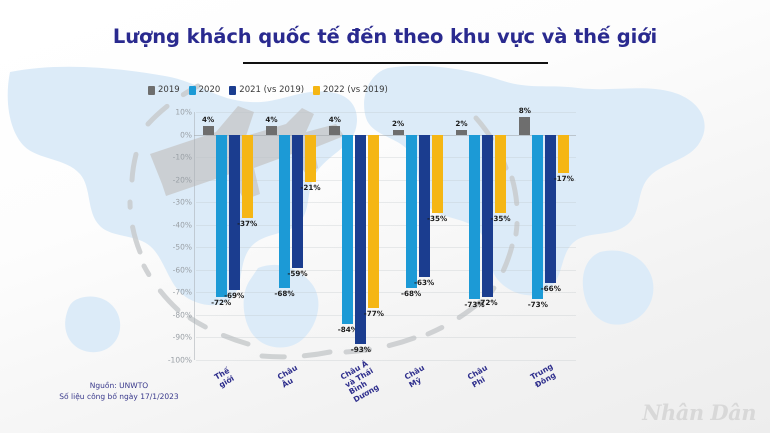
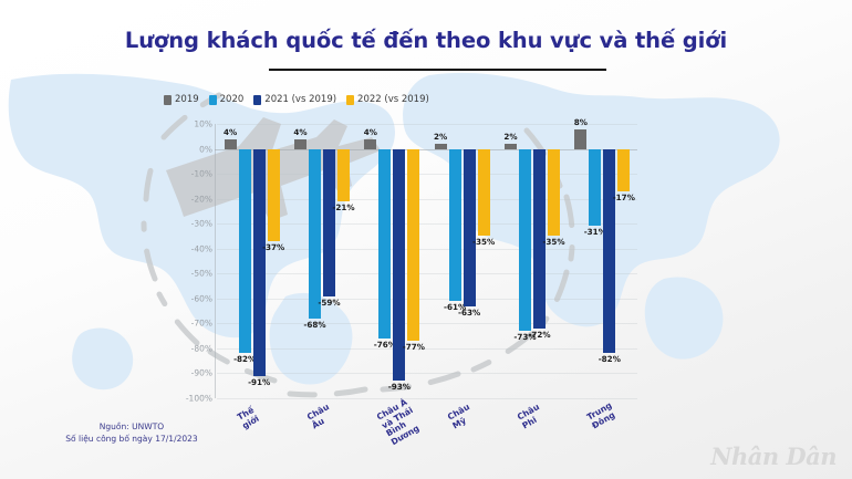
2020/Thế giới: -72% -> -82%
2021 (vs 2019)/Thế giới: -69% -> -91%
2020/Châu Á và Thái Bình Dương: -84% -> -76%
2020/Châu Mỹ: -68% -> -61%
2020/Trung Đông: -73% -> -31%
2021 (vs 2019)/Trung Đông: -66% -> -82%
